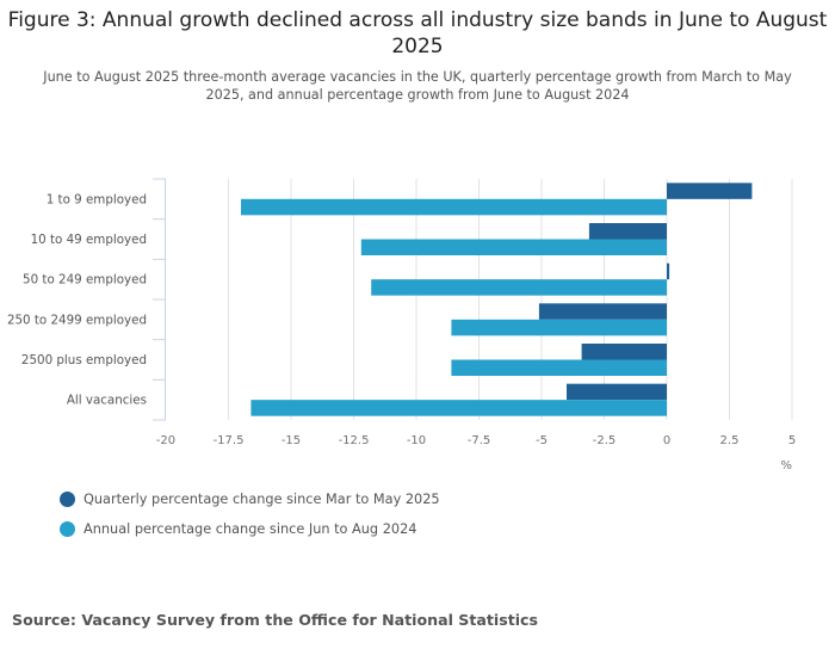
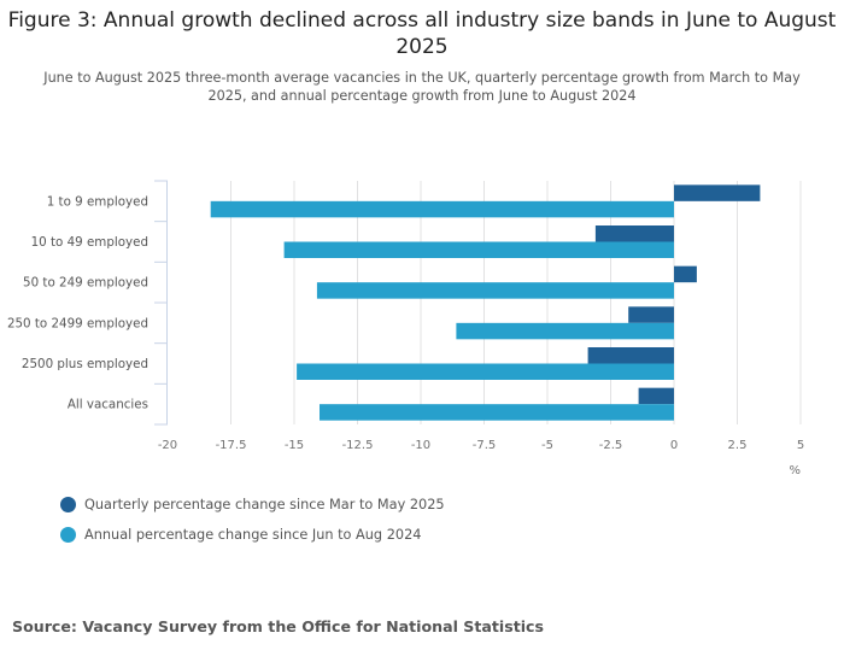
Annual percentage change since Jun to Aug 2024/1 to 9 employed: -17.0 -> -18.3
Annual percentage change since Jun to Aug 2024/10 to 49 employed: -12.2 -> -15.4
Quarterly percentage change since Mar to May 2025/50 to 249 employed: 0.1 -> 0.9
Annual percentage change since Jun to Aug 2024/50 to 249 employed: -11.8 -> -14.1
Quarterly percentage change since Mar to May 2025/250 to 2499 employed: -5.1 -> -1.8
Annual percentage change since Jun to Aug 2024/2500 plus employed: -8.6 -> -14.9
Quarterly percentage change since Mar to May 2025/All vacancies: -4.0 -> -1.4
Annual percentage change since Jun to Aug 2024/All vacancies: -16.6 -> -14.0
